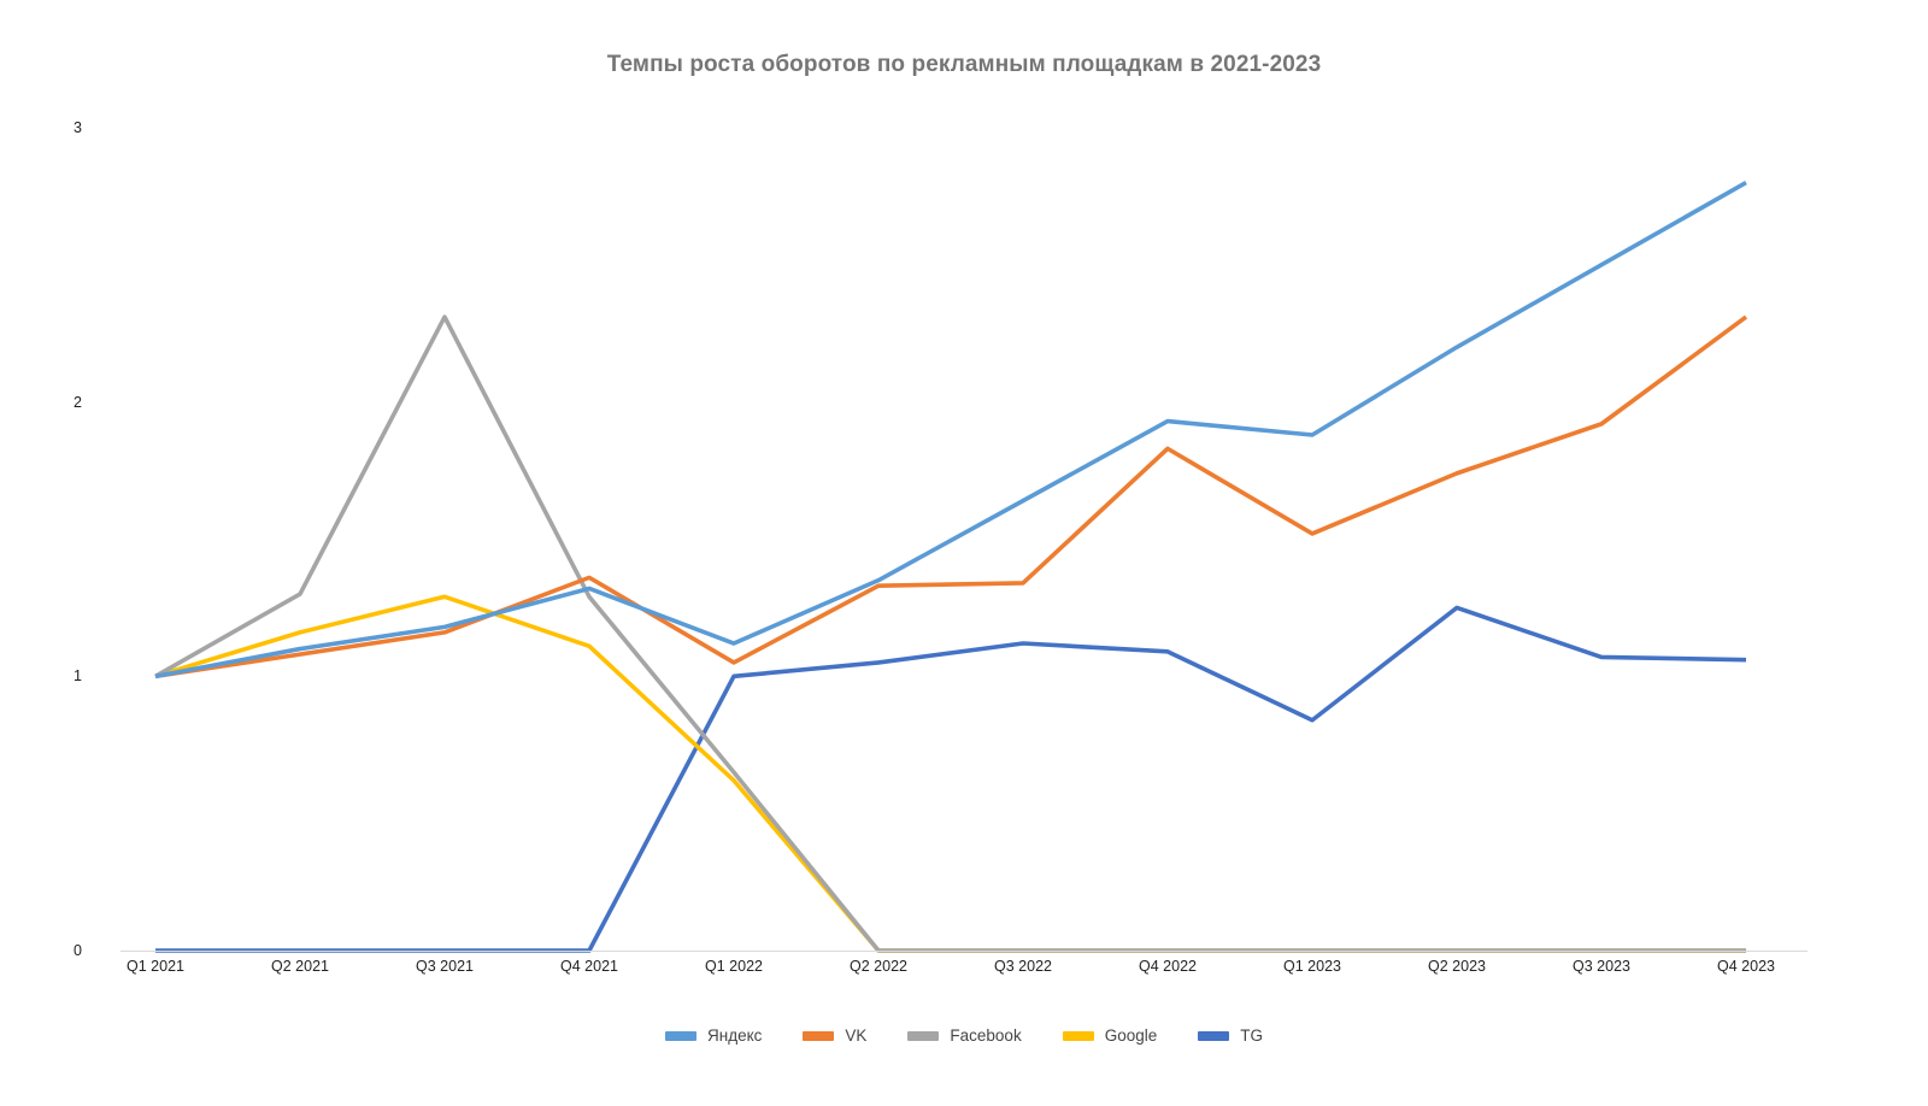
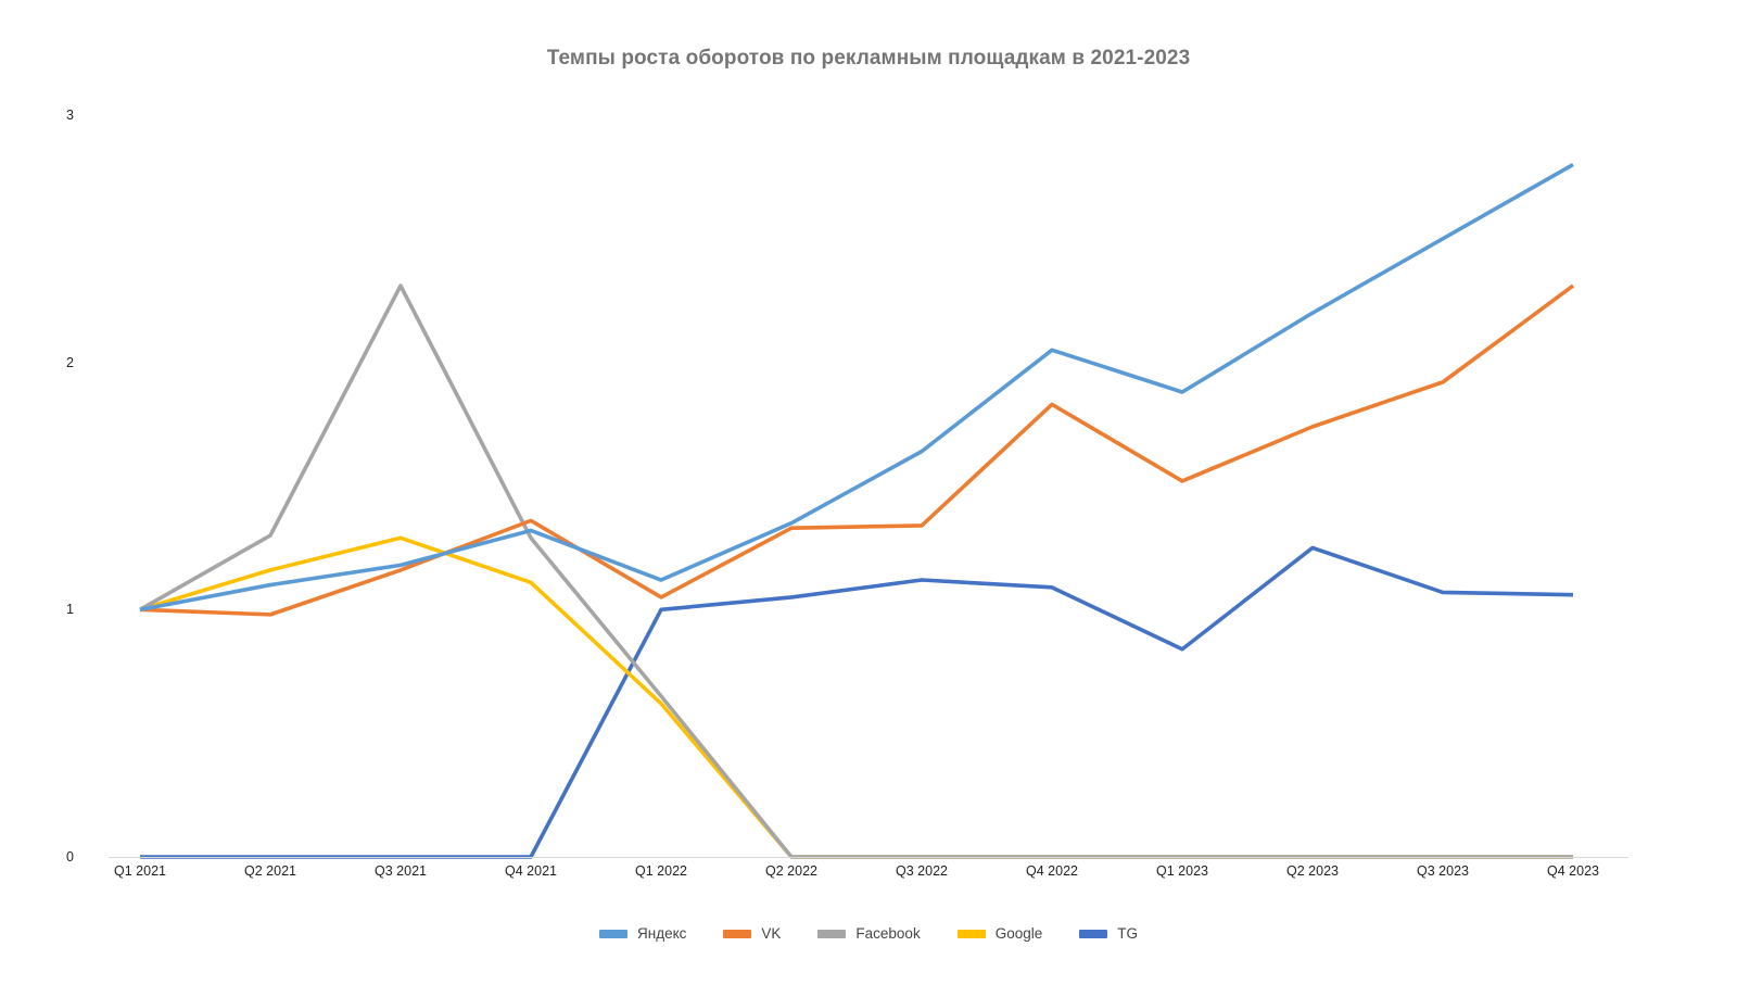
VK/Q2 2021: 1.08 -> 0.98
Яндекс/Q4 2022: 1.93 -> 2.05
